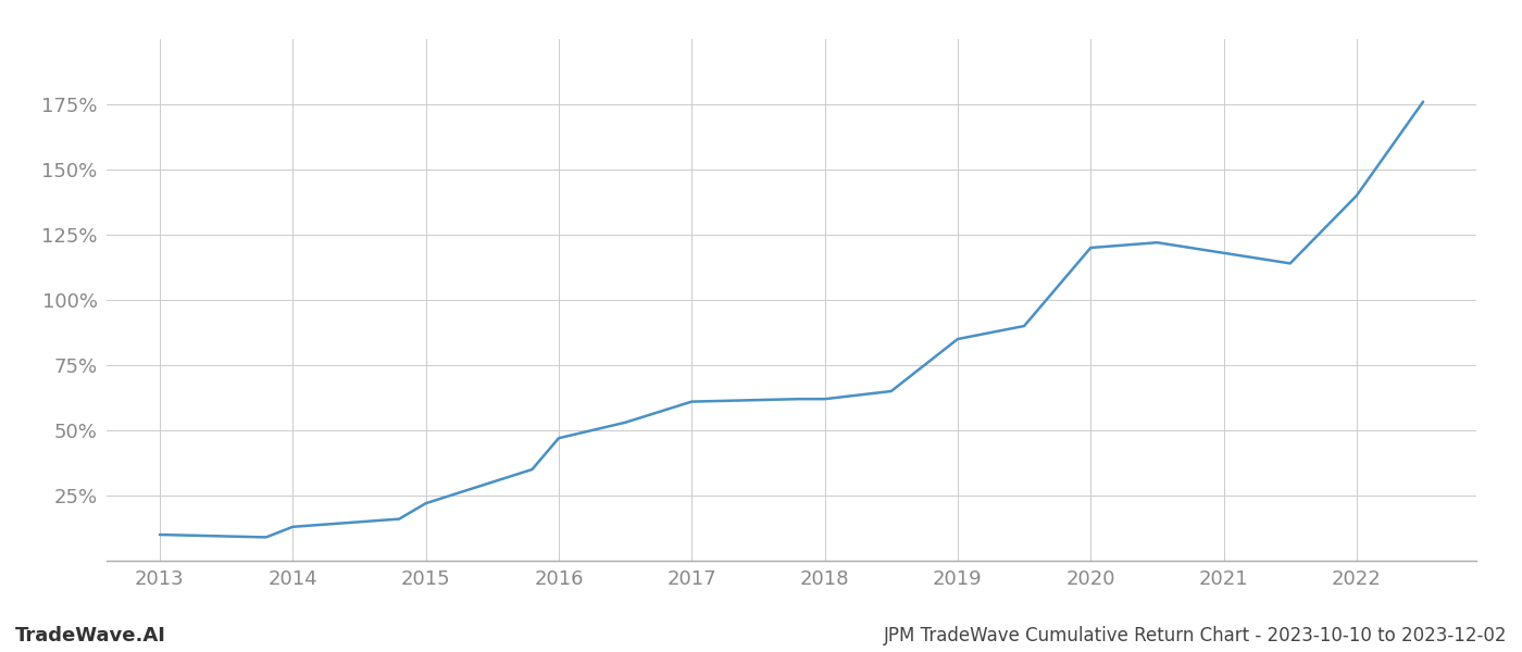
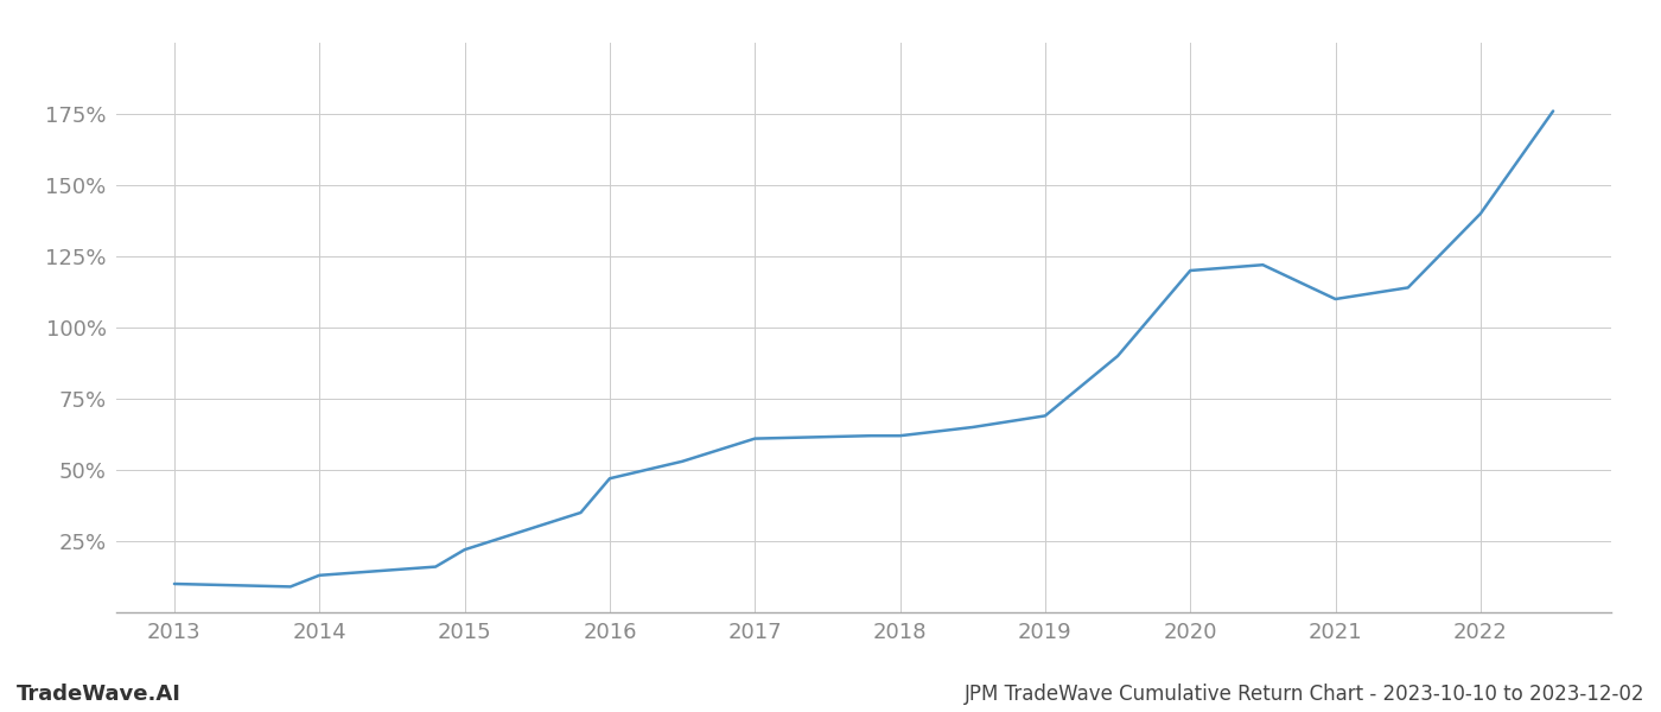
2019: 85% -> 69%
2021: 118% -> 110%
